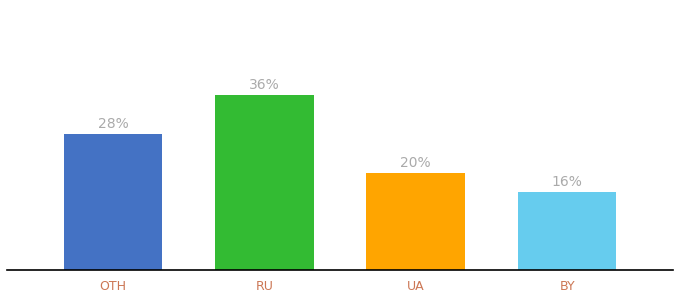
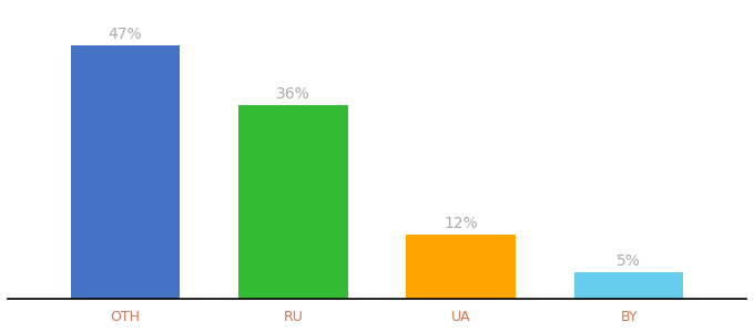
OTH: 28% -> 47%
UA: 20% -> 12%
BY: 16% -> 5%
